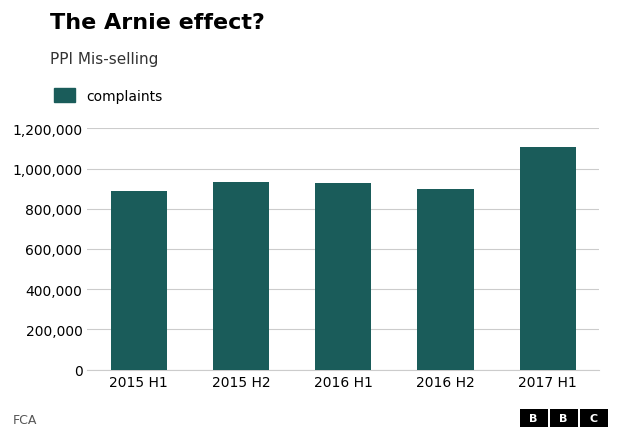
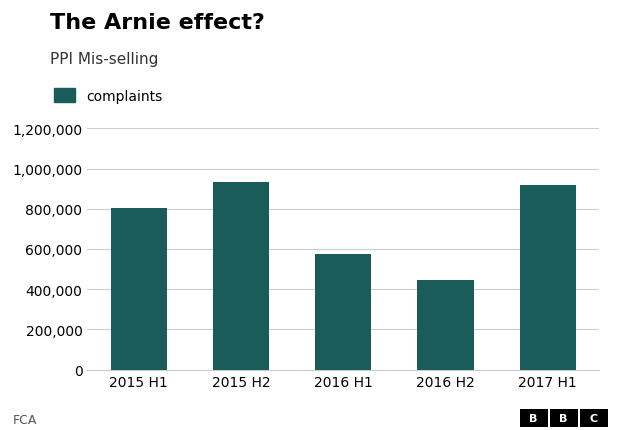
2015 H1: 887,000 -> 805,000
2016 H1: 928,000 -> 575,000
2016 H2: 898,000 -> 445,000
2017 H1: 1,108,000 -> 920,000
